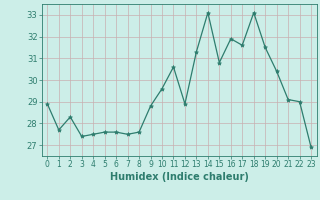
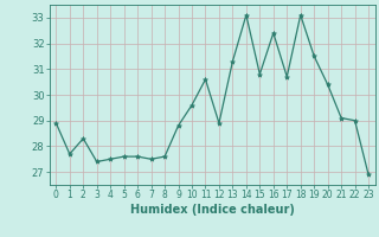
16: 31.9 -> 32.4
17: 31.6 -> 30.7
